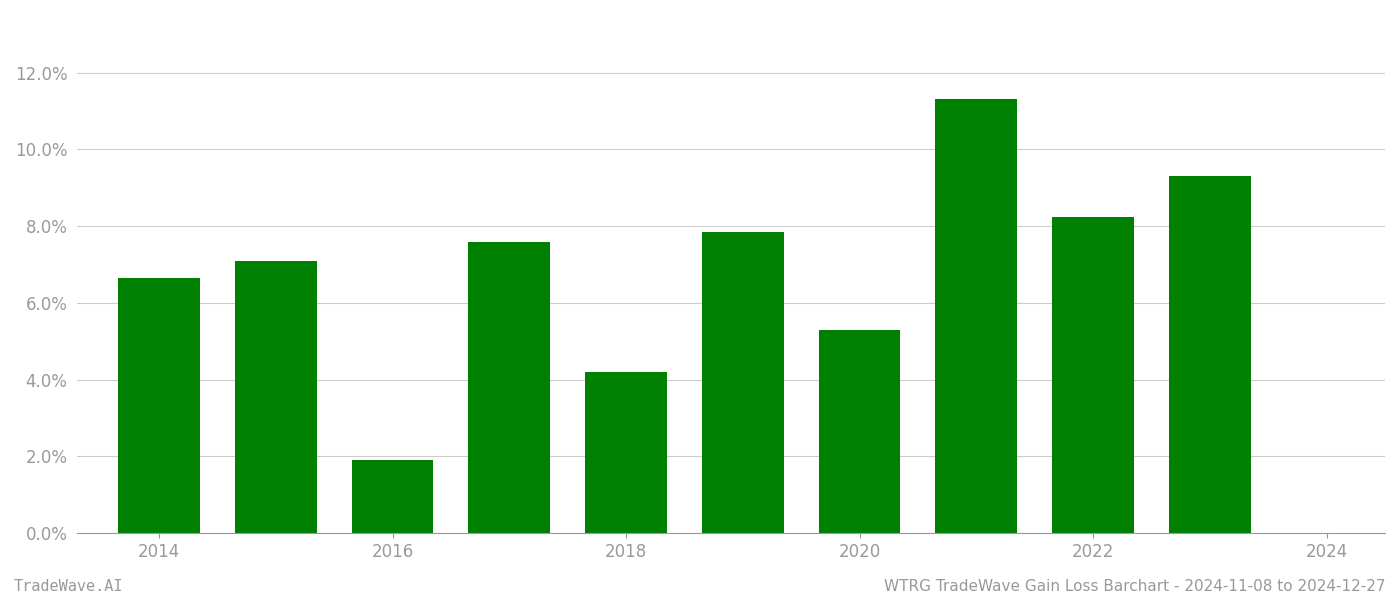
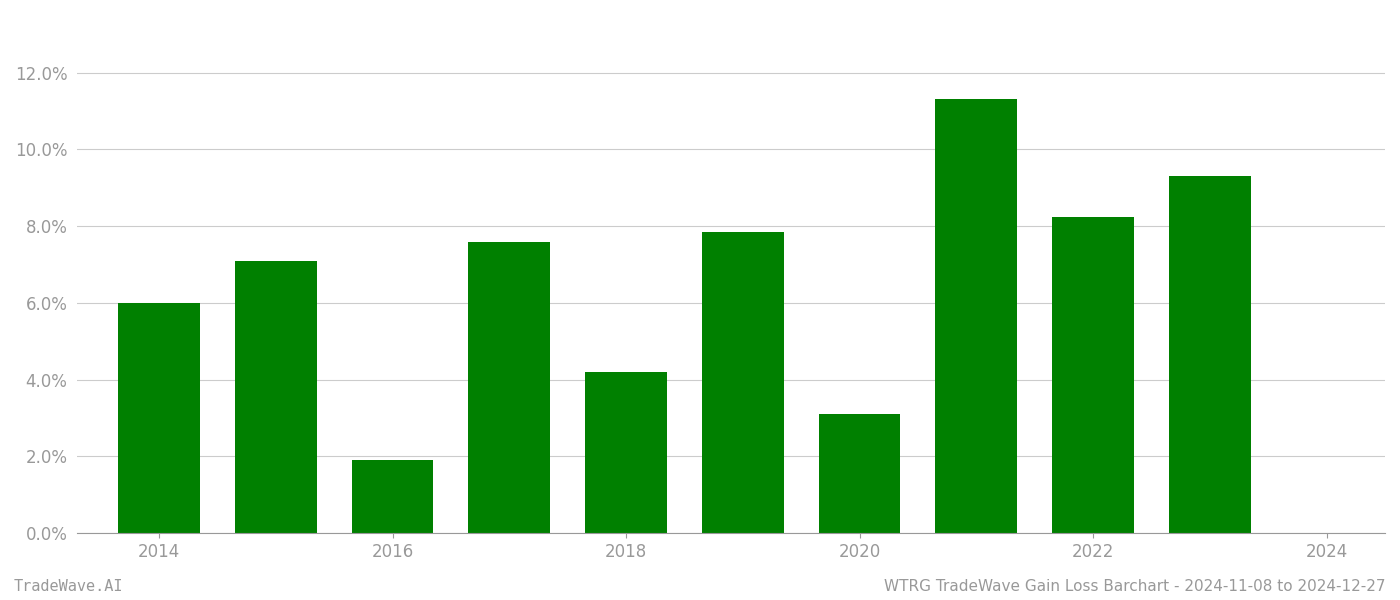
2014: 6.65% -> 6.00%
2020: 5.30% -> 3.10%
